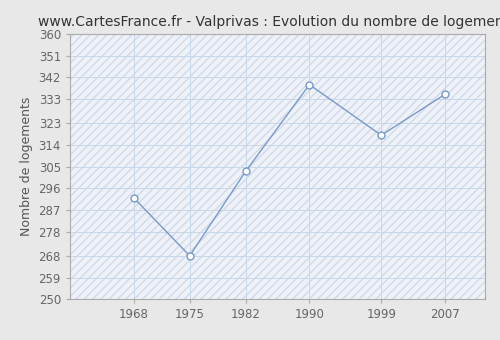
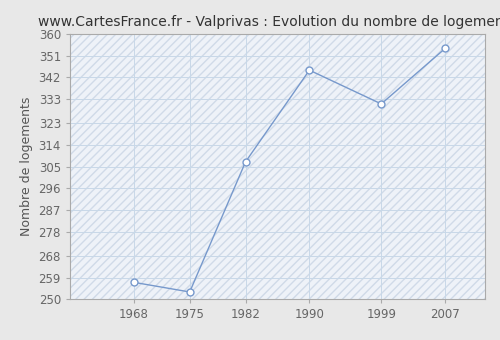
1968: 292 -> 257
1975: 268 -> 253
1982: 303 -> 307
1990: 339 -> 345
1999: 318 -> 331
2007: 335 -> 354
